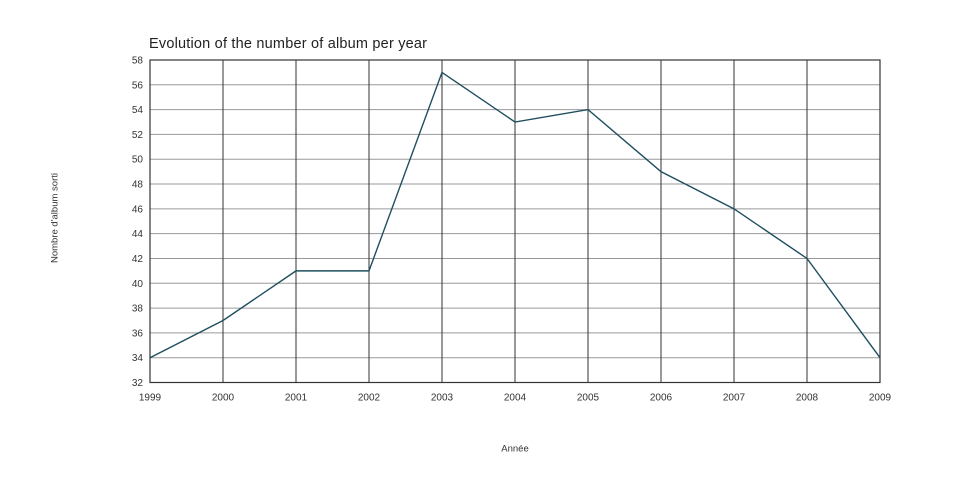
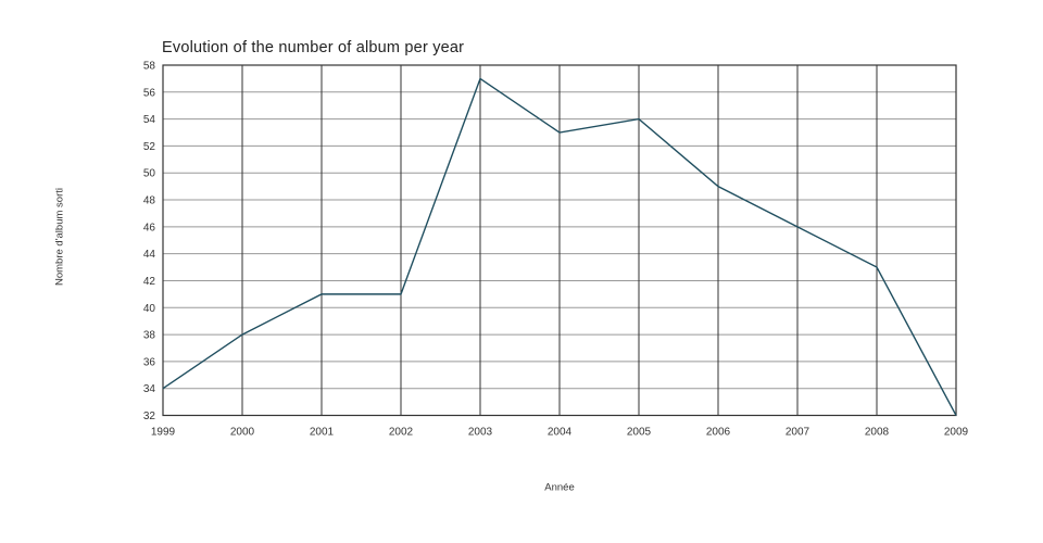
2000: 37 -> 38
2008: 42 -> 43
2009: 34 -> 32
